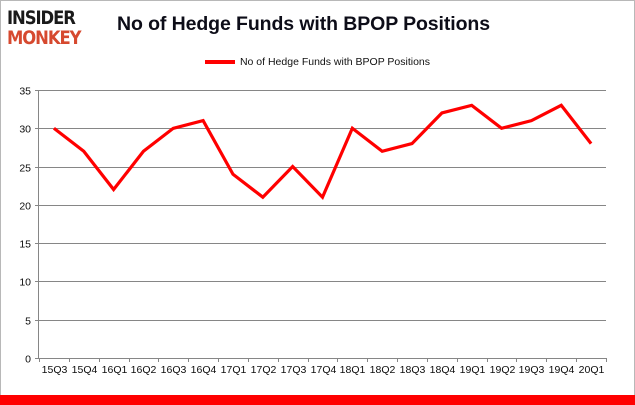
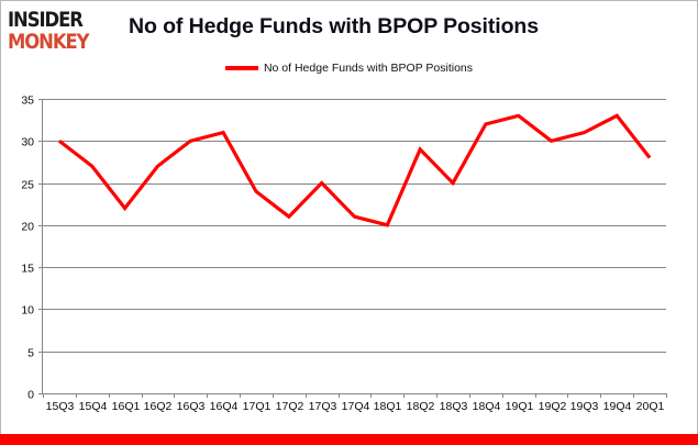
18Q1: 30 -> 20
18Q2: 27 -> 29
18Q3: 28 -> 25
